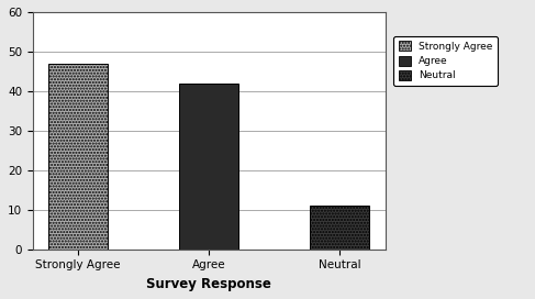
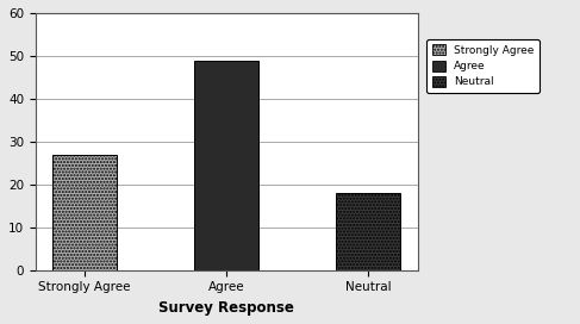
Strongly Agree: 47 -> 27
Agree: 42 -> 49
Neutral: 11 -> 18
